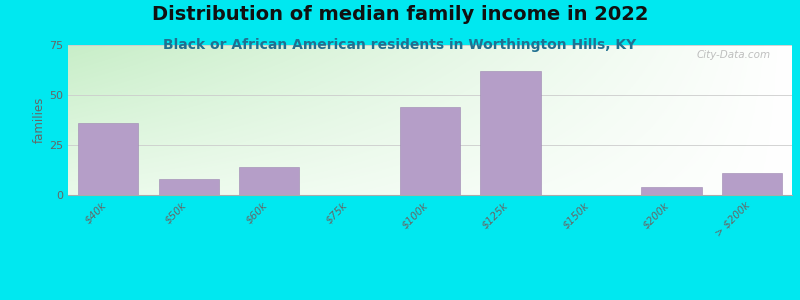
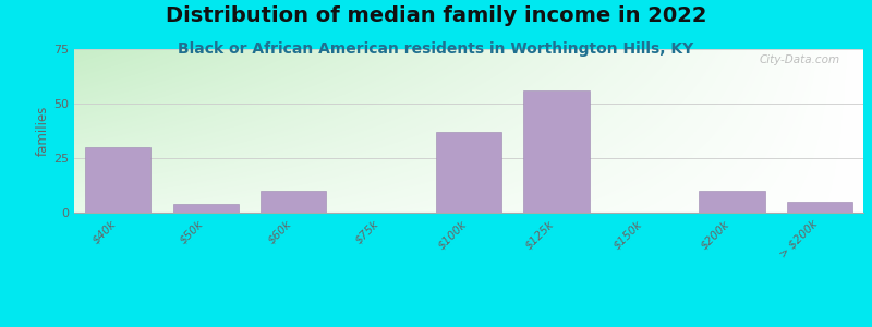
$40k: 36 -> 30
$50k: 8 -> 4
$60k: 14 -> 10
$100k: 44 -> 37
$125k: 62 -> 56
$200k: 4 -> 10
> $200k: 11 -> 5
